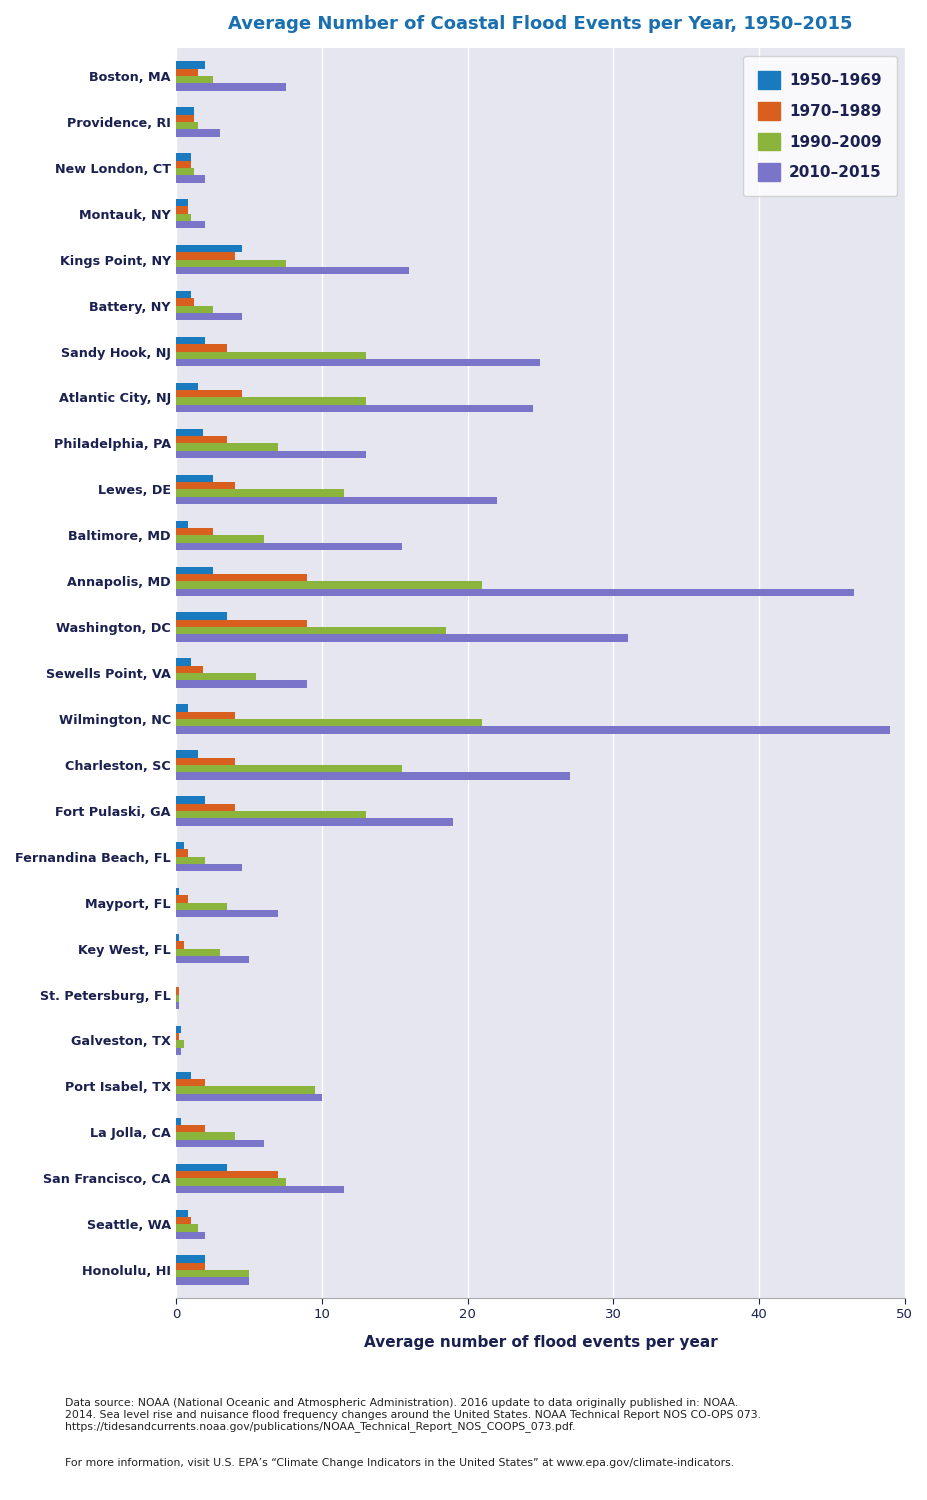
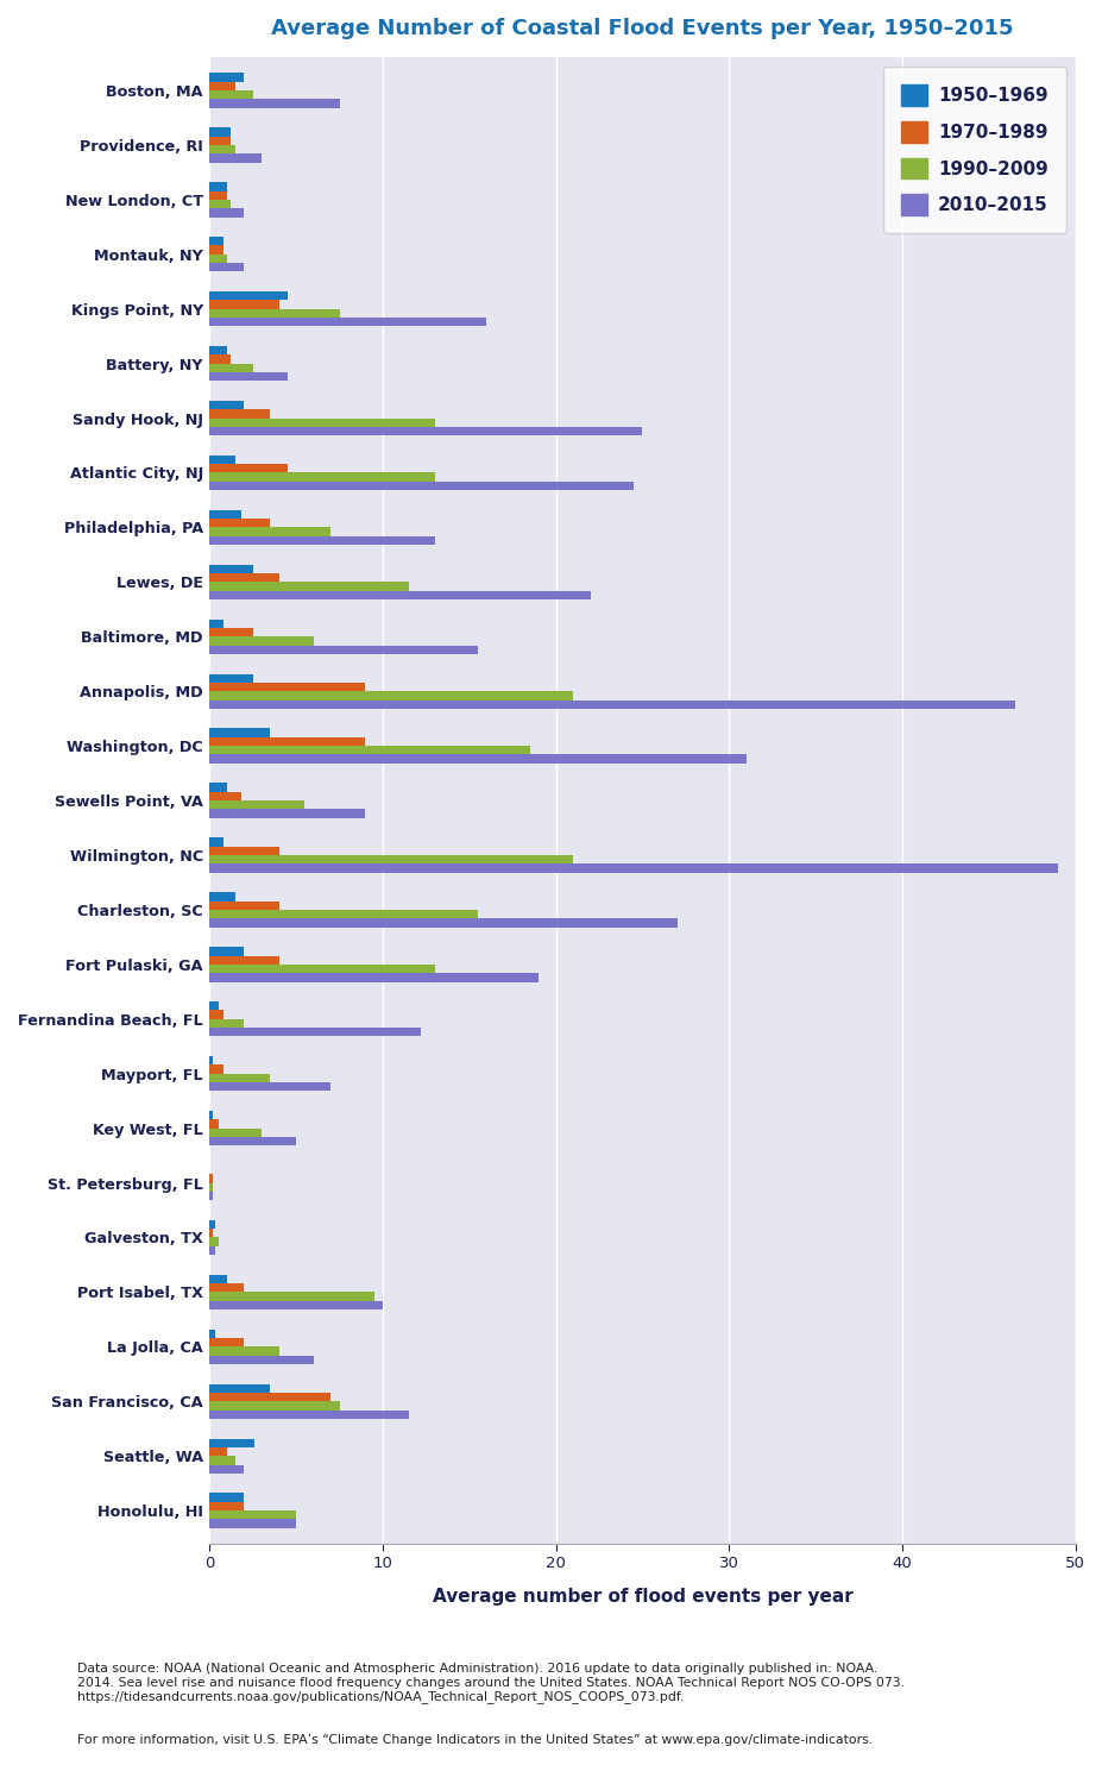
2010–2015/Fernandina Beach, FL: 4.5 -> 12.2
1950–1969/Seattle, WA: 0.8 -> 2.6
